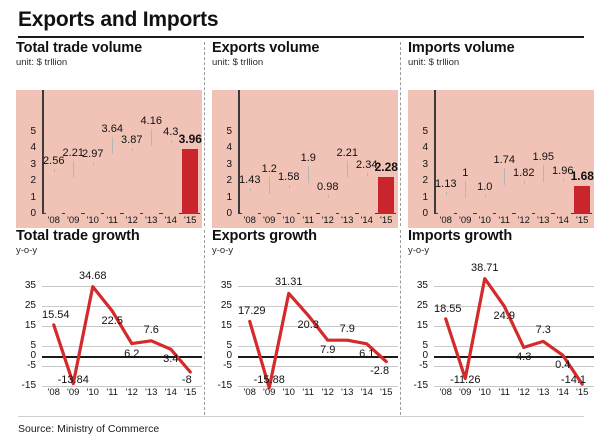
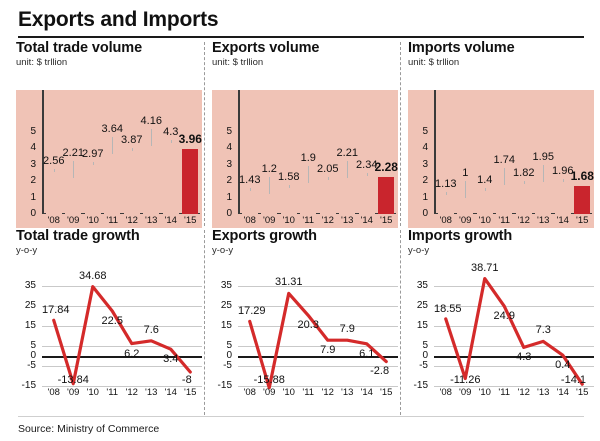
Exports volume/'12: 0.98 -> 2.05
Imports volume/'10: 1.0 -> 1.4
Total trade growth/'08: 15.54 -> 17.84
